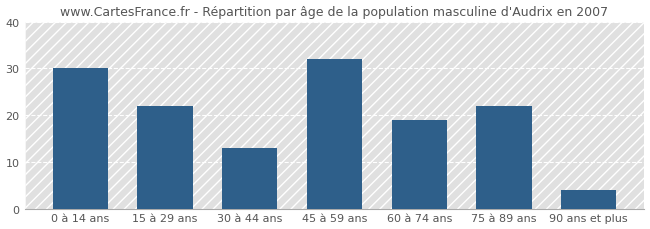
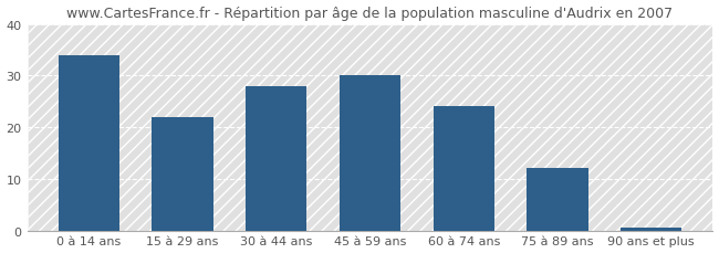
0 à 14 ans: 30.0 -> 34.0
30 à 44 ans: 13.0 -> 28.0
45 à 59 ans: 32.0 -> 30.0
60 à 74 ans: 19.0 -> 24.0
75 à 89 ans: 22.0 -> 12.0
90 ans et plus: 4.0 -> 0.5
